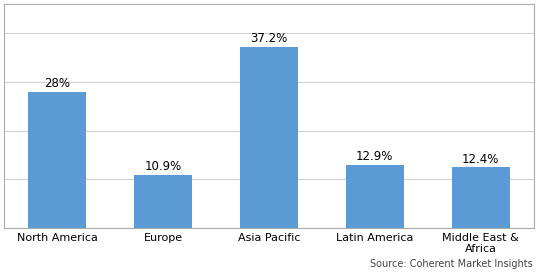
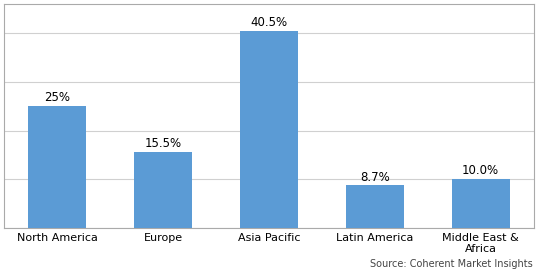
North America: 28% -> 25%
Europe: 10.9% -> 15.5%
Asia Pacific: 37.2% -> 40.5%
Latin America: 12.9% -> 8.7%
Middle East & Africa: 12.4% -> 10.0%
